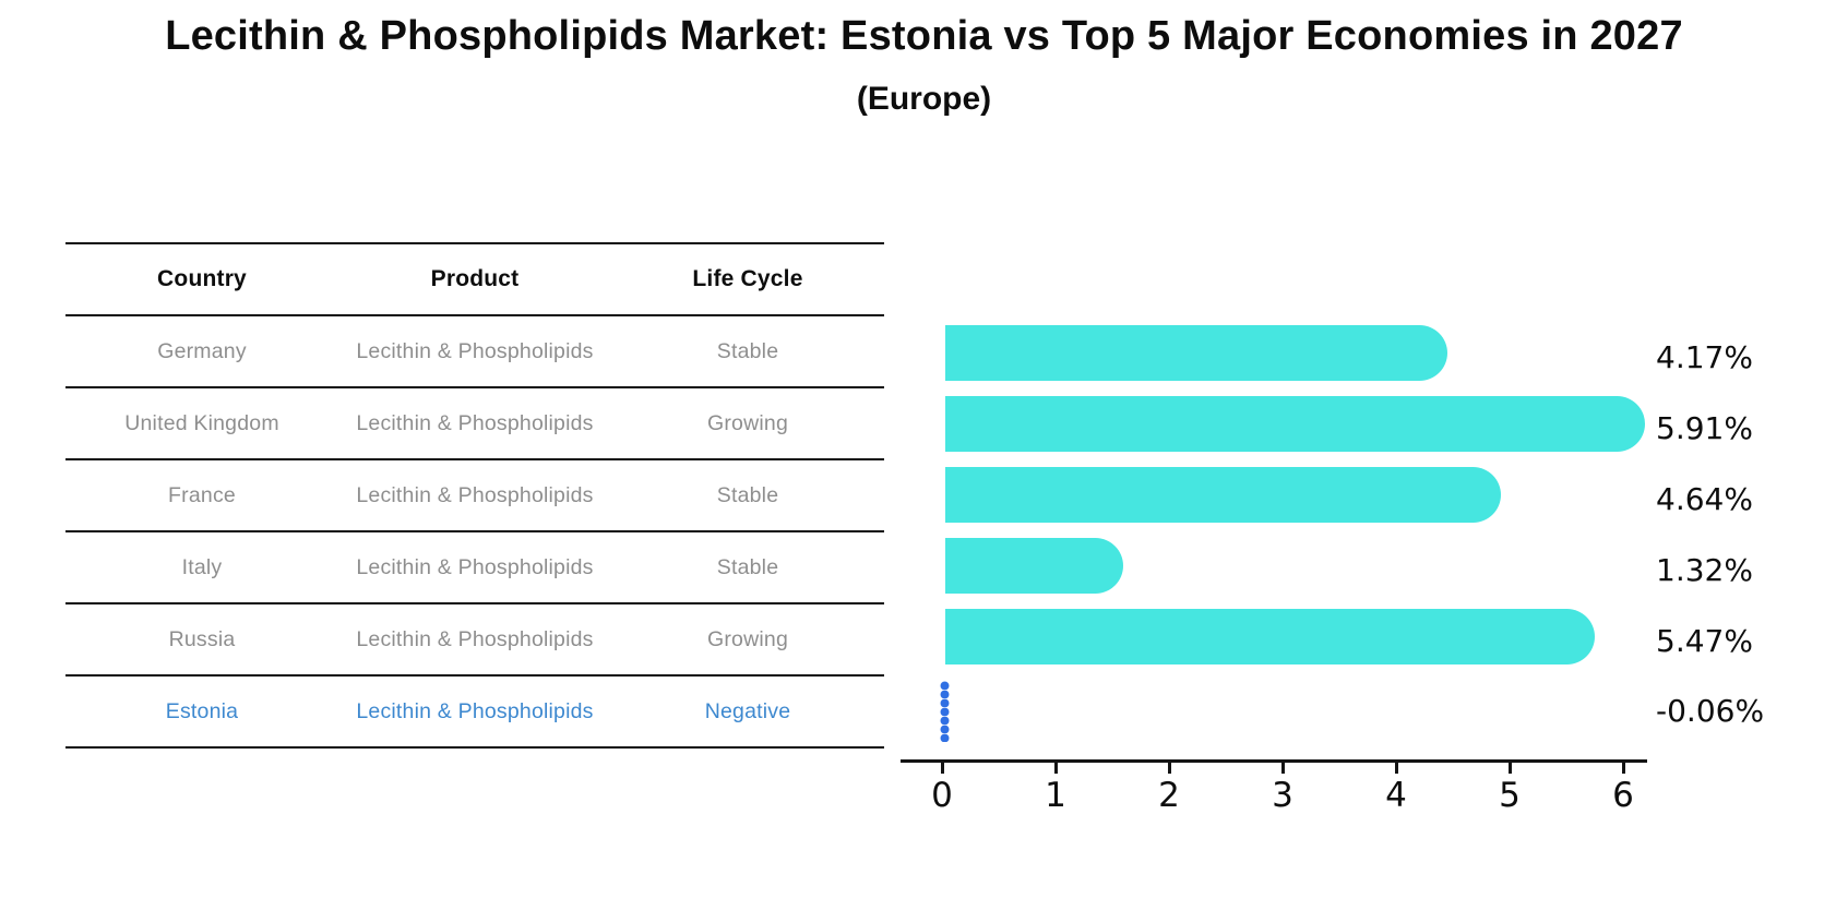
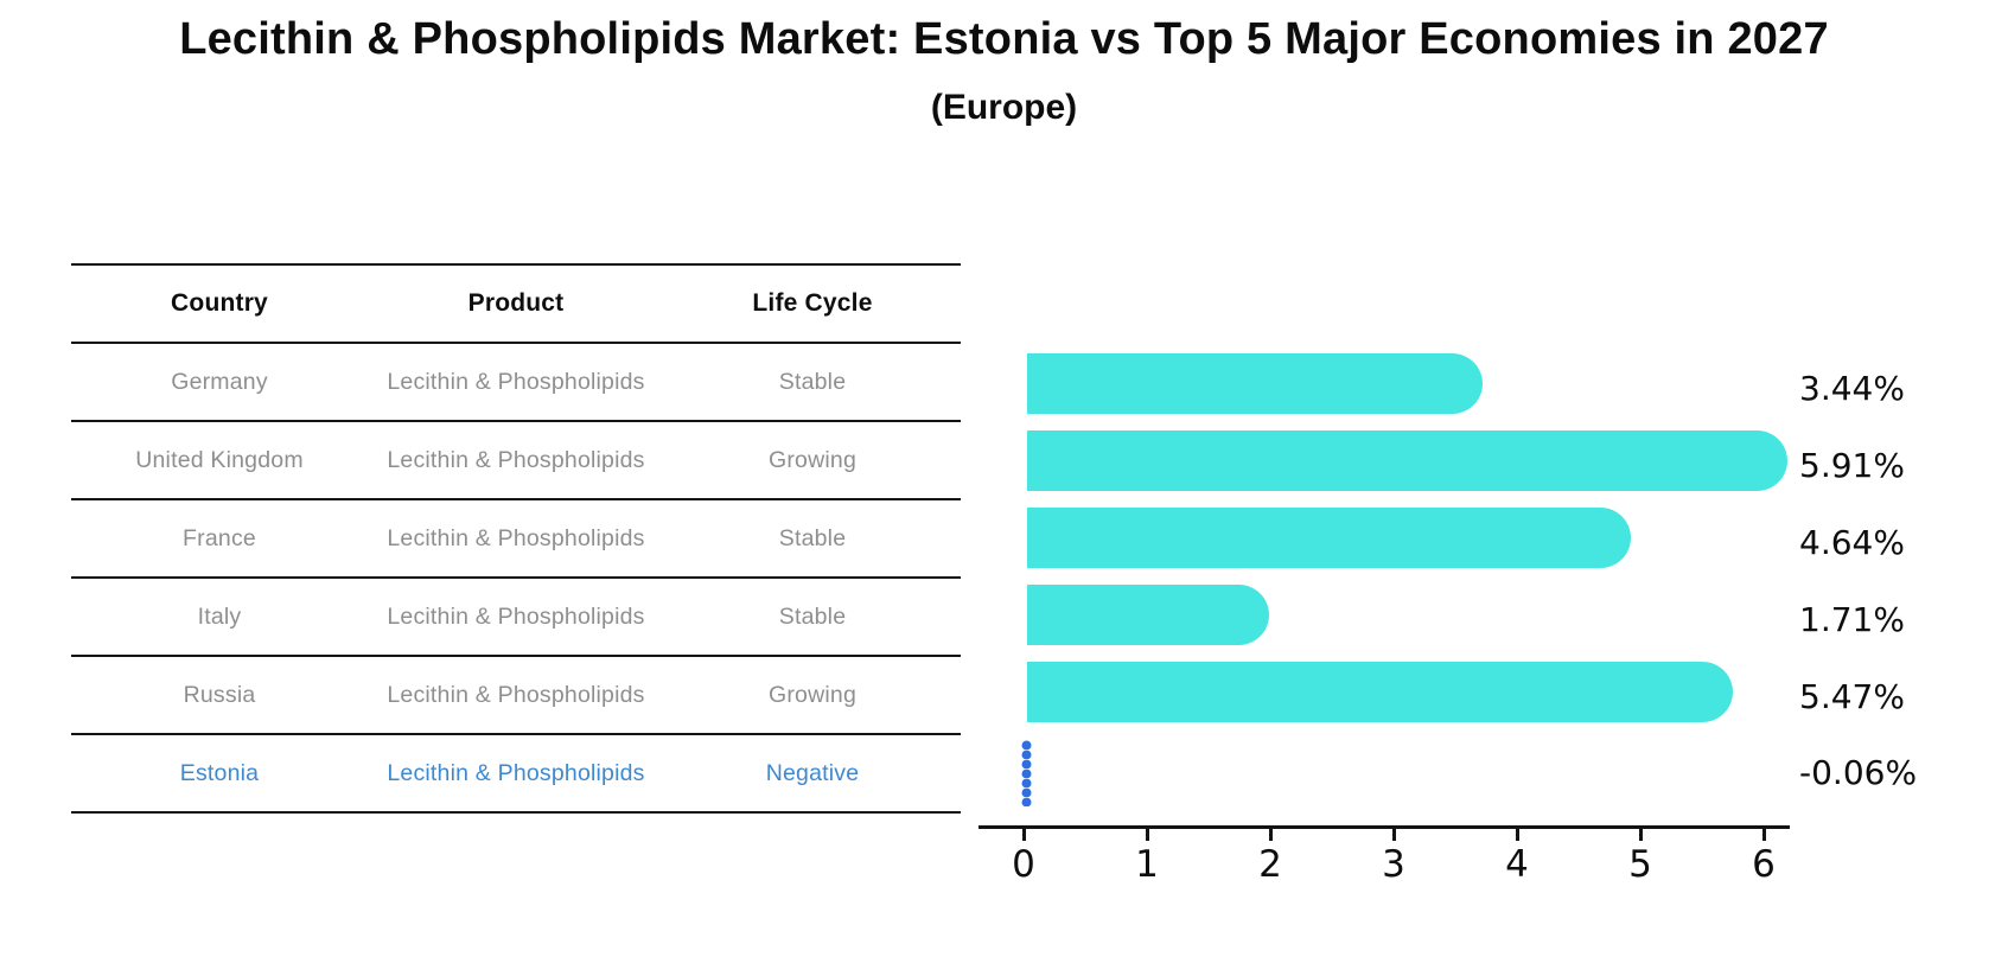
Germany: 4.17% -> 3.44%
Italy: 1.32% -> 1.71%
